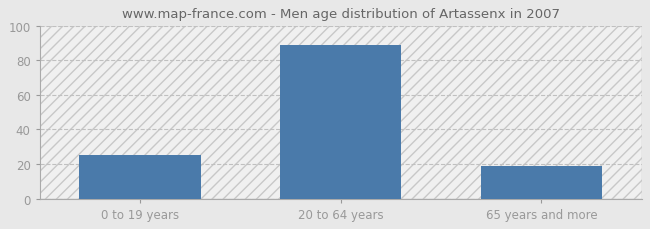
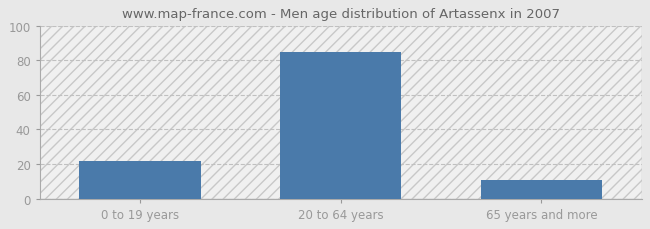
0 to 19 years: 25 -> 22
20 to 64 years: 89 -> 85
65 years and more: 19 -> 11
